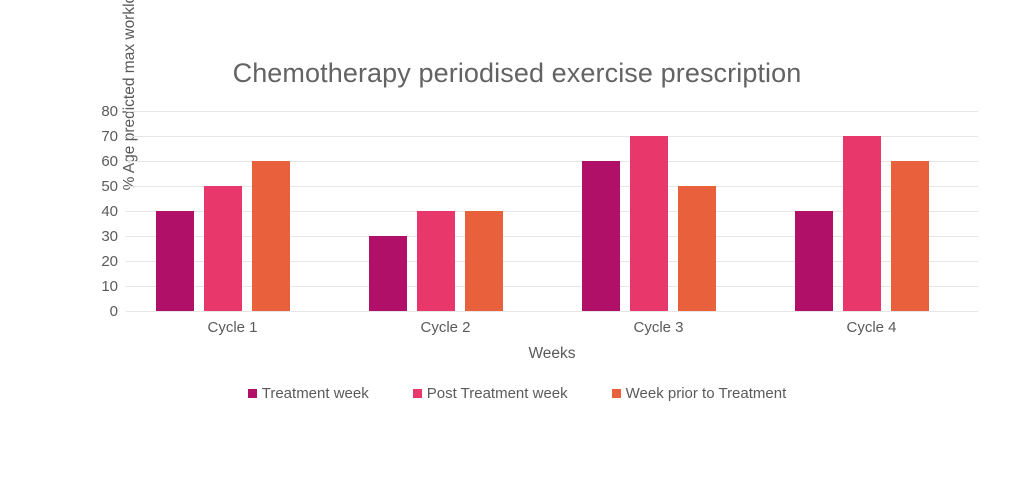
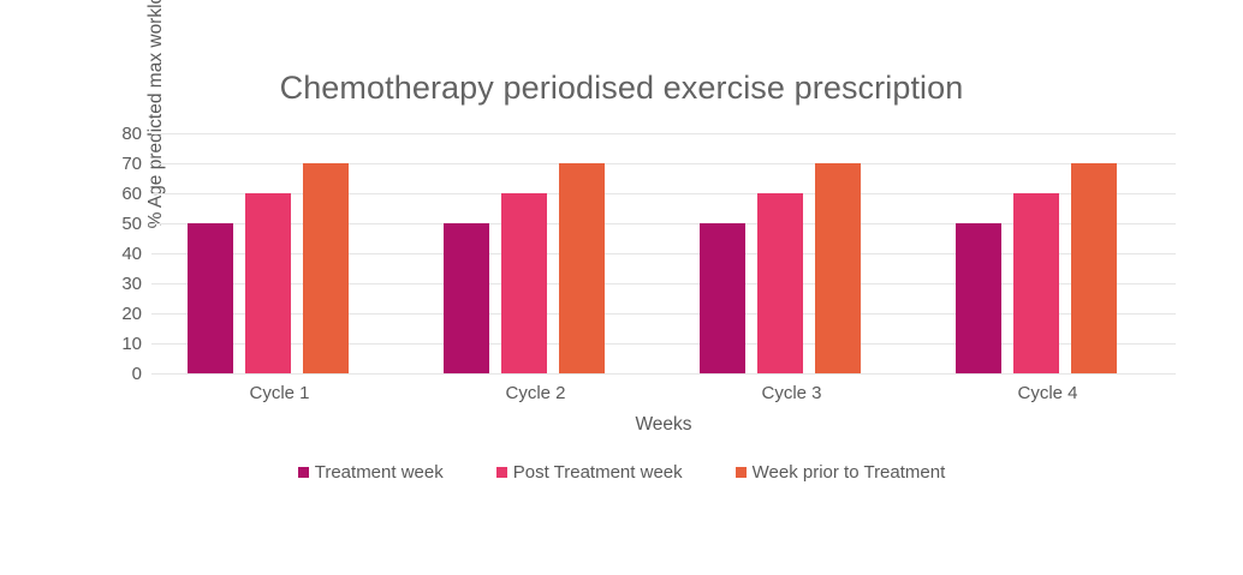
Treatment week/Cycle 1: 40 -> 50
Post Treatment week/Cycle 1: 50 -> 60
Week prior to Treatment/Cycle 1: 60 -> 70
Treatment week/Cycle 2: 30 -> 50
Post Treatment week/Cycle 2: 40 -> 60
Week prior to Treatment/Cycle 2: 40 -> 70
Treatment week/Cycle 3: 60 -> 50
Post Treatment week/Cycle 3: 70 -> 60
Week prior to Treatment/Cycle 3: 50 -> 70
Treatment week/Cycle 4: 40 -> 50
Post Treatment week/Cycle 4: 70 -> 60
Week prior to Treatment/Cycle 4: 60 -> 70
